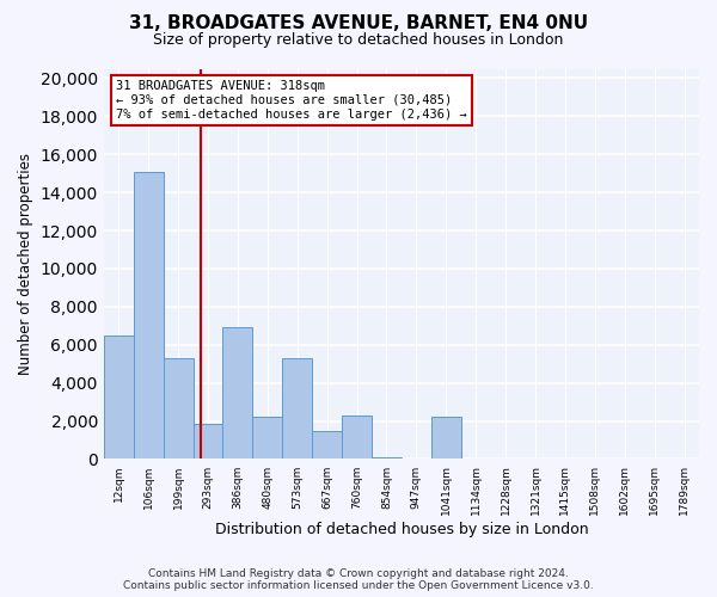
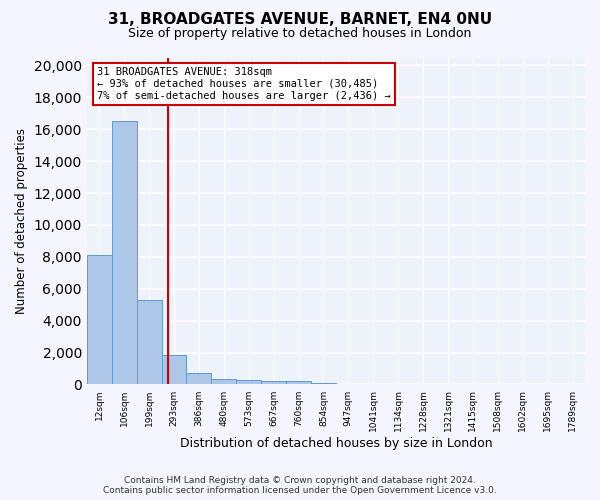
12sqm: 6,500 -> 8,100
106sqm: 15,100 -> 16,500
386sqm: 6,900 -> 700
480sqm: 2,200 -> 400
573sqm: 5,300 -> 300
667sqm: 1,500 -> 200
760sqm: 2,300 -> 200
1041sqm: 2,200 -> 0
